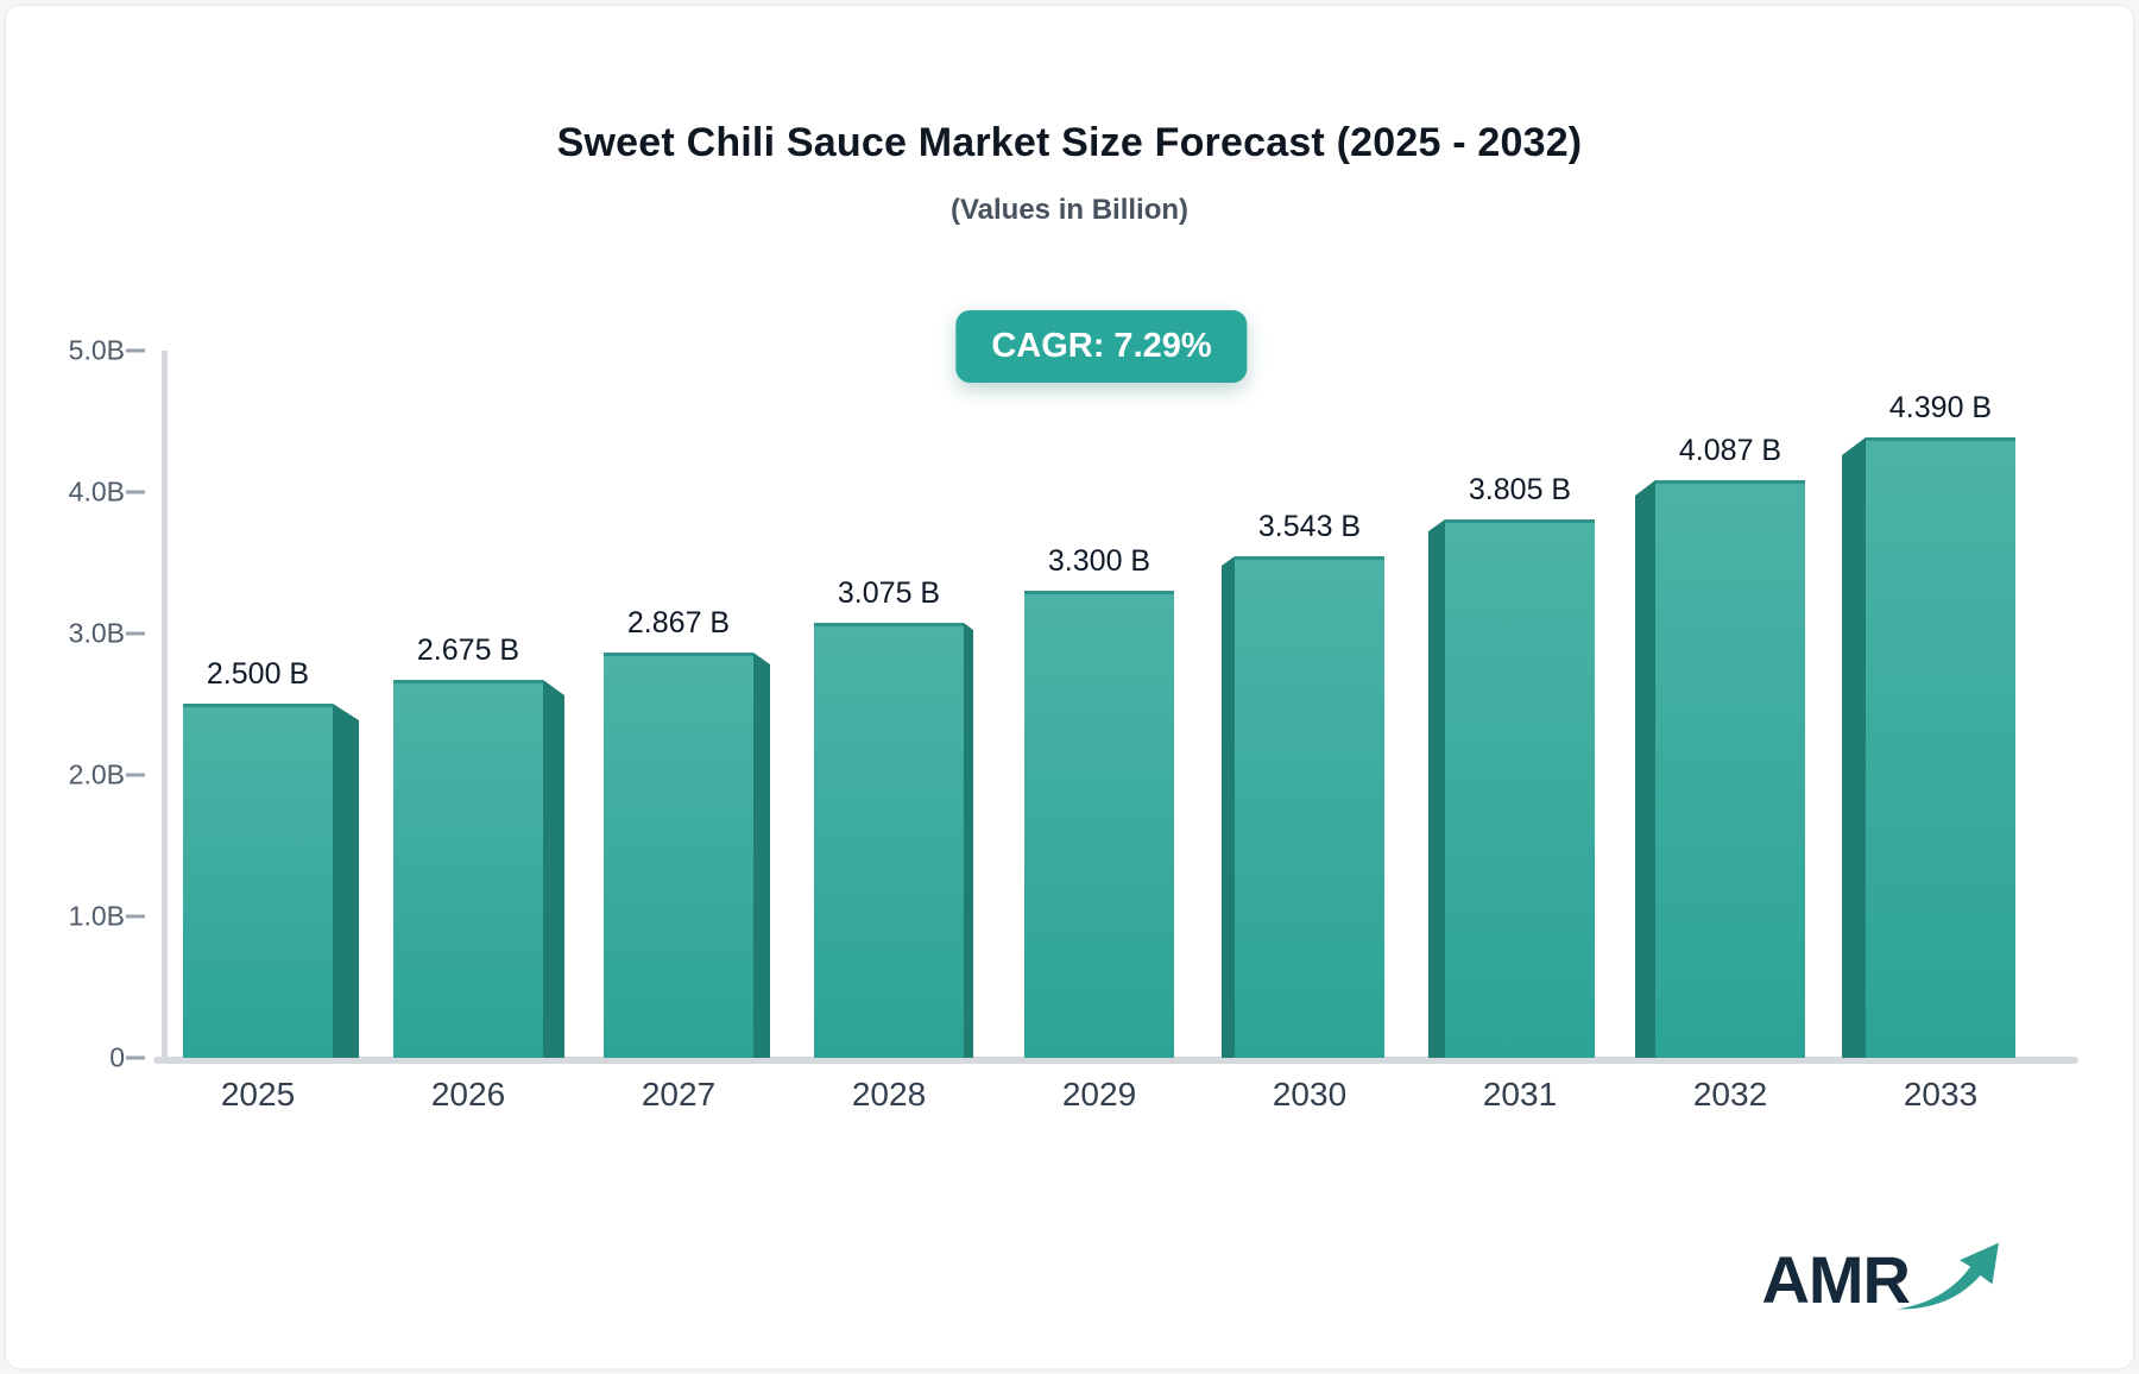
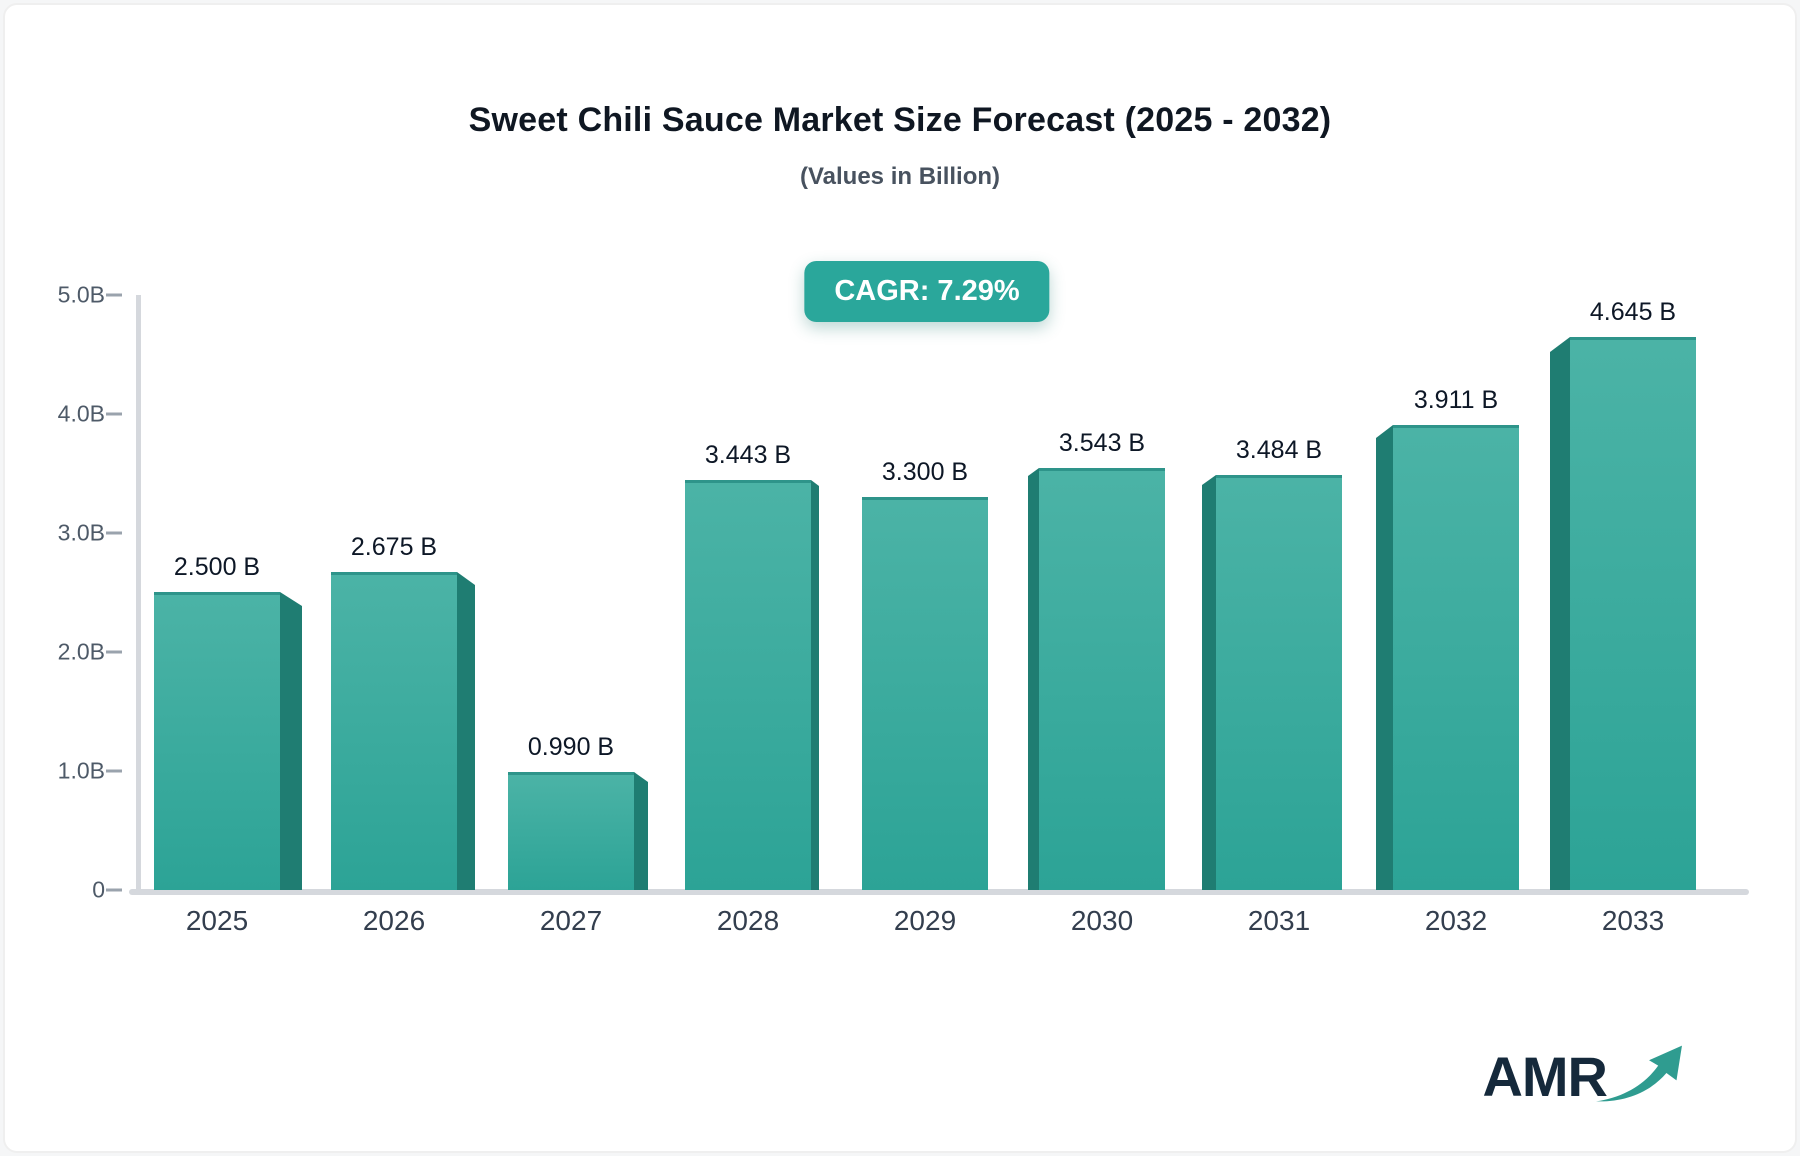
2027: 2.867 -> 0.990
2028: 3.075 -> 3.443
2031: 3.805 -> 3.484
2032: 4.087 -> 3.911
2033: 4.390 -> 4.645
